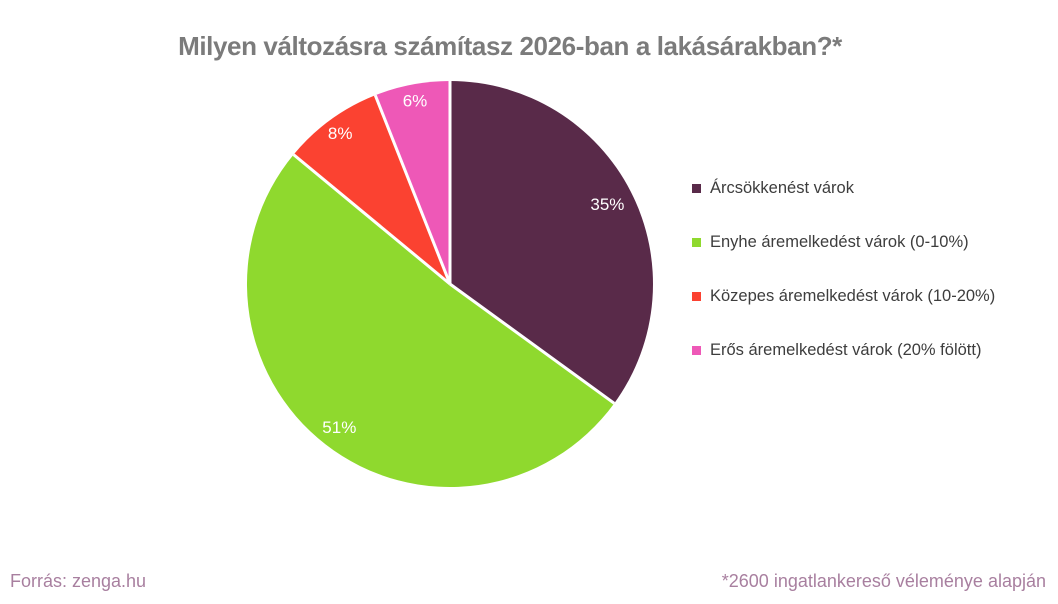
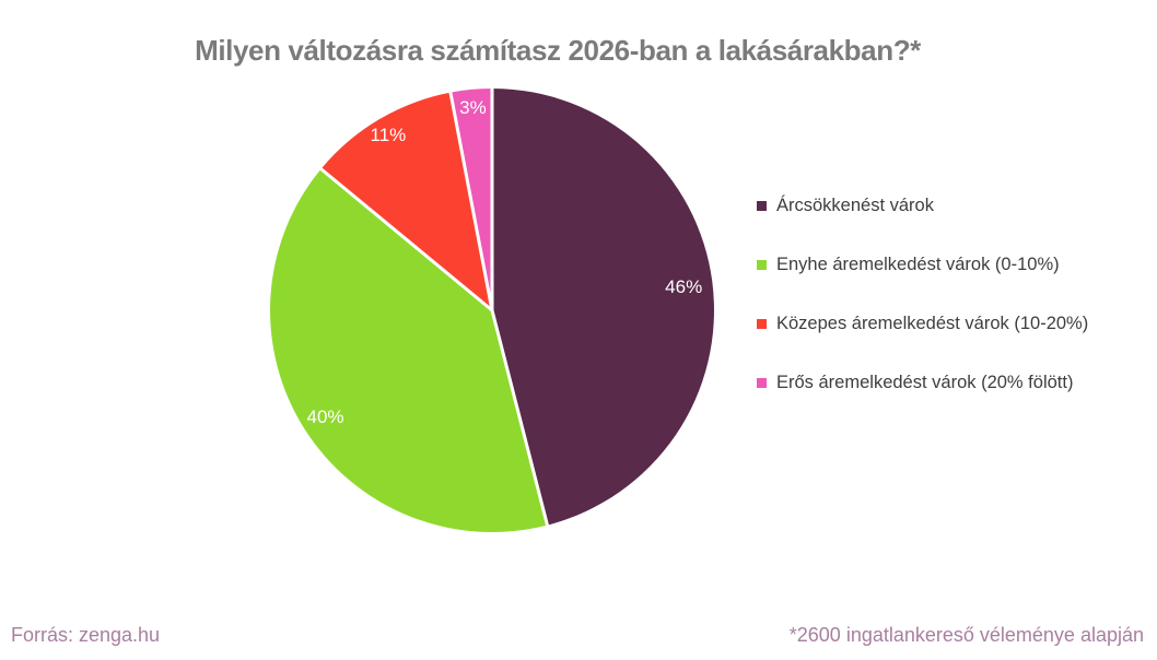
Árcsökkenést várok: 35% -> 46%
Enyhe áremelkedést várok (0-10%): 51% -> 40%
Közepes áremelkedést várok (10-20%): 8% -> 11%
Erős áremelkedést várok (20% fölött): 6% -> 3%
